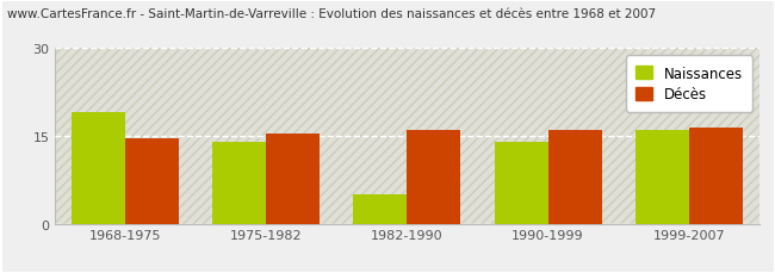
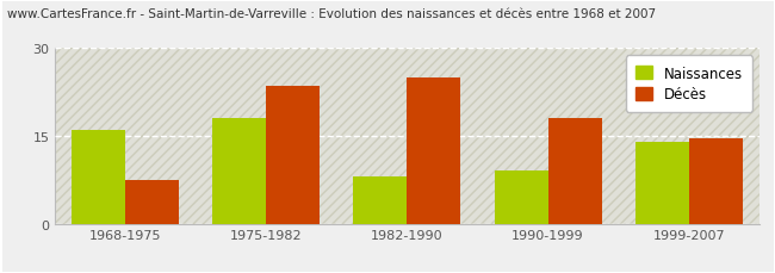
Naissances/1968-1975: 19 -> 16
Décès/1968-1975: 14.5 -> 7.5
Naissances/1975-1982: 14 -> 18
Décès/1975-1982: 15.5 -> 23.5
Naissances/1982-1990: 5 -> 8
Décès/1982-1990: 16.0 -> 25.0
Naissances/1990-1999: 14 -> 9
Décès/1990-1999: 16.0 -> 18.0
Naissances/1999-2007: 16 -> 14
Décès/1999-2007: 16.5 -> 14.5
